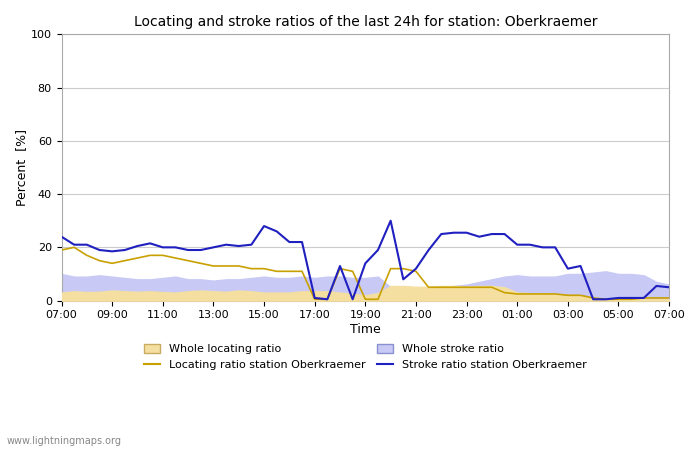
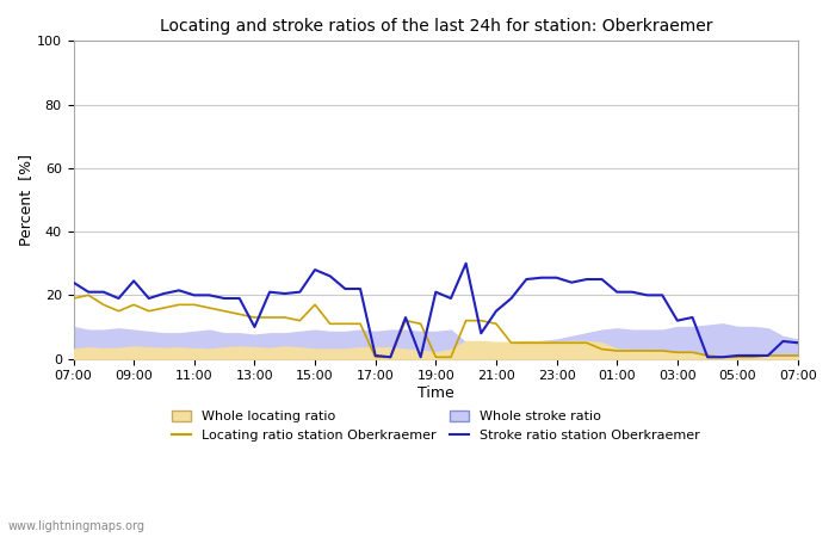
Locating ratio station Oberkraemer/09:00: 14.0 -> 17.0
Stroke ratio station Oberkraemer/09:00: 18.5 -> 24.5
Stroke ratio station Oberkraemer/13:00: 20.0 -> 10.0
Locating ratio station Oberkraemer/15:00: 12.0 -> 17.0
Stroke ratio station Oberkraemer/19:00: 14.0 -> 21.0
Stroke ratio station Oberkraemer/21:00: 12.0 -> 15.0
